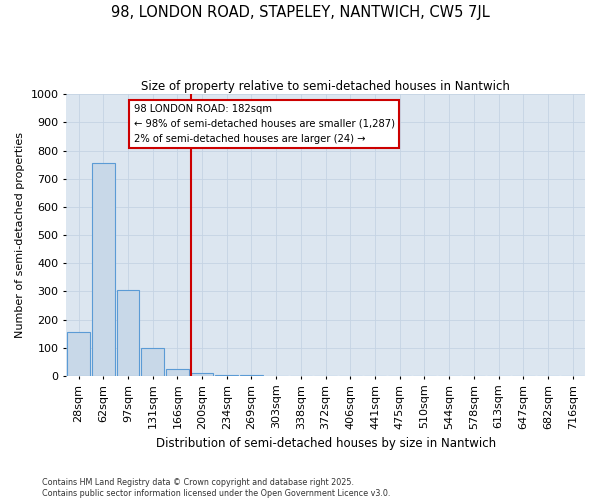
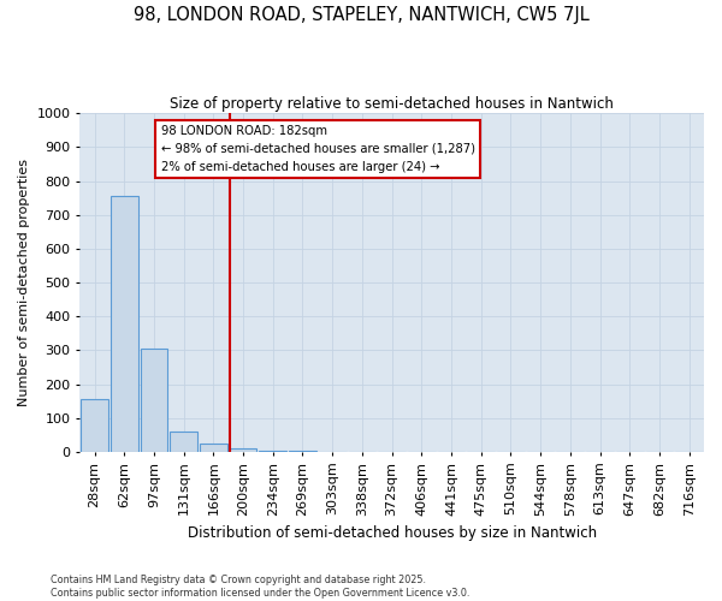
131sqm: 100 -> 60
